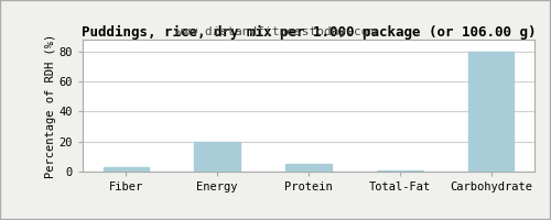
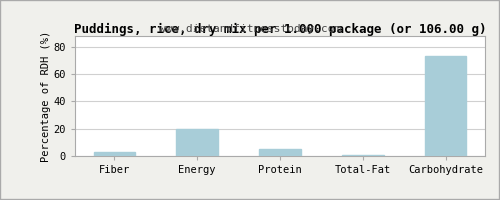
Carbohydrate: 80 -> 74
